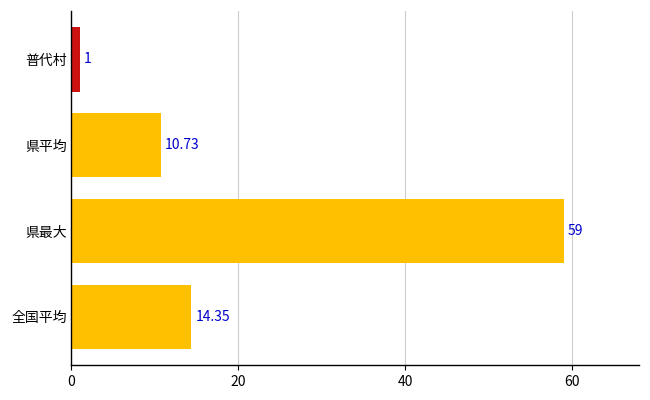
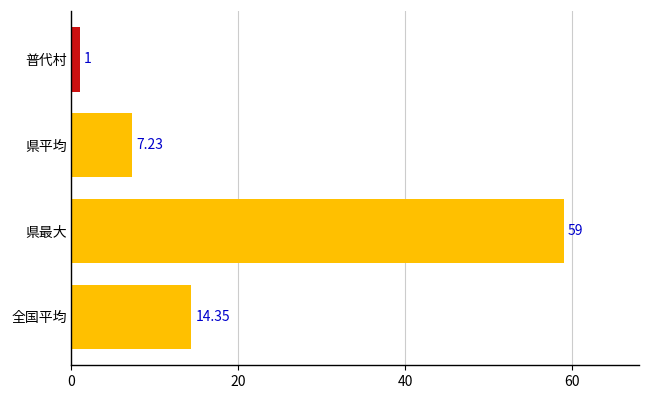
県平均: 10.73 -> 7.23
